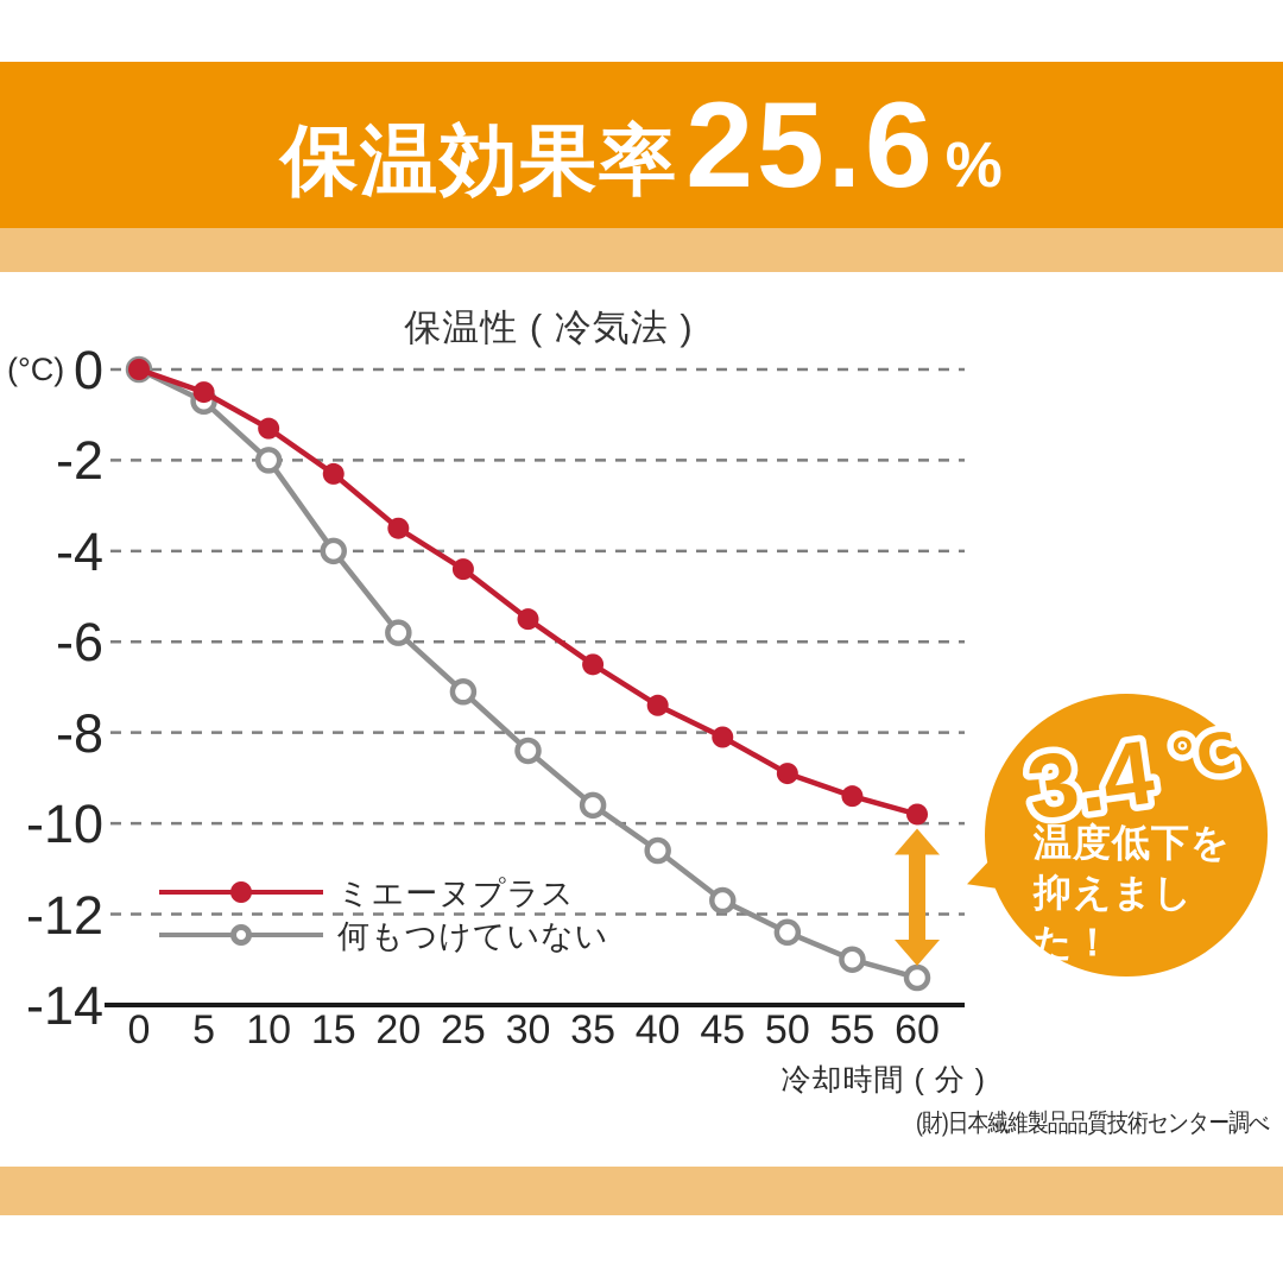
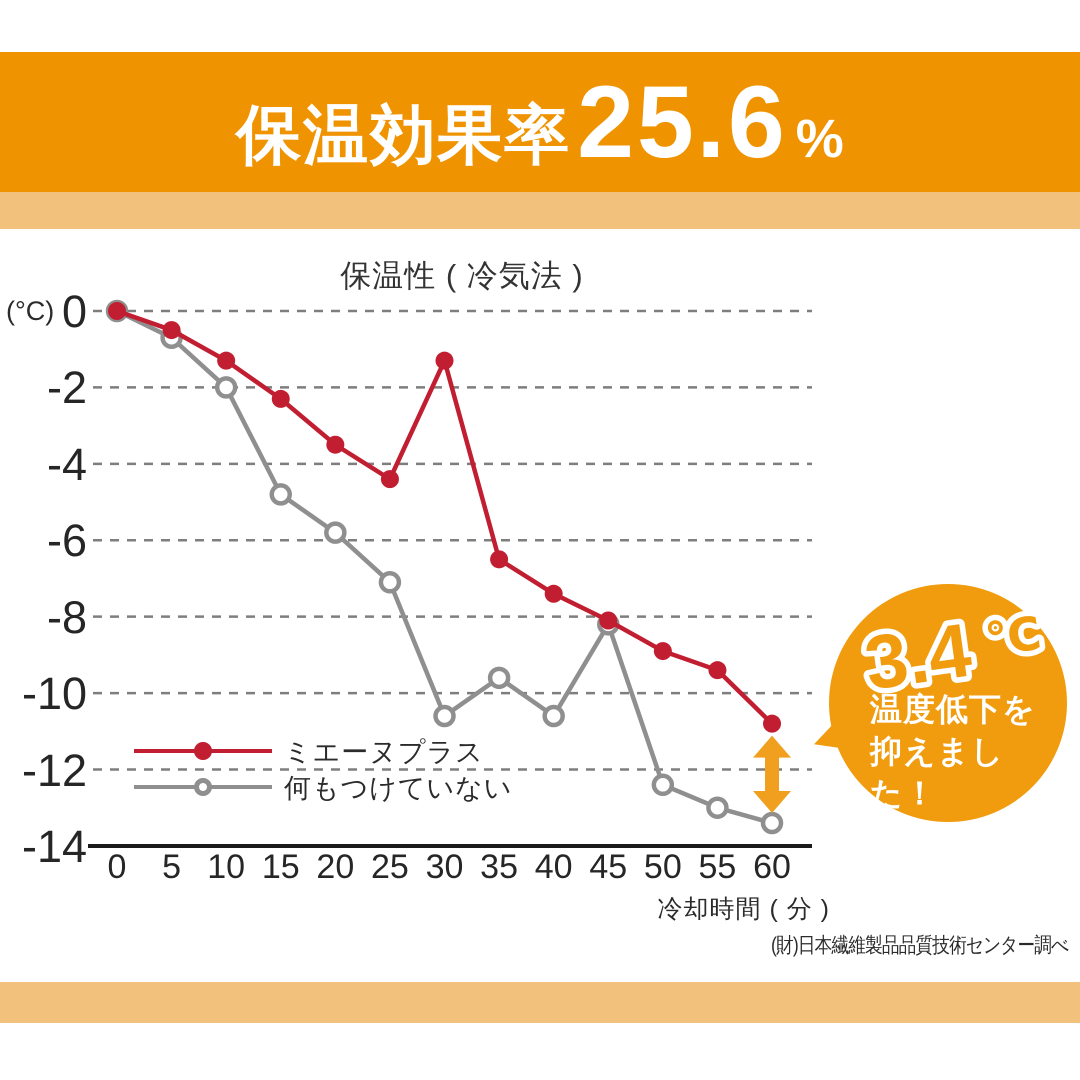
何もつけていない/15: -4.0 -> -4.8
ミエーヌプラス/30: -5.5 -> -1.3
何もつけていない/30: -8.4 -> -10.6
何もつけていない/45: -11.7 -> -8.2
ミエーヌプラス/60: -9.8 -> -10.8
